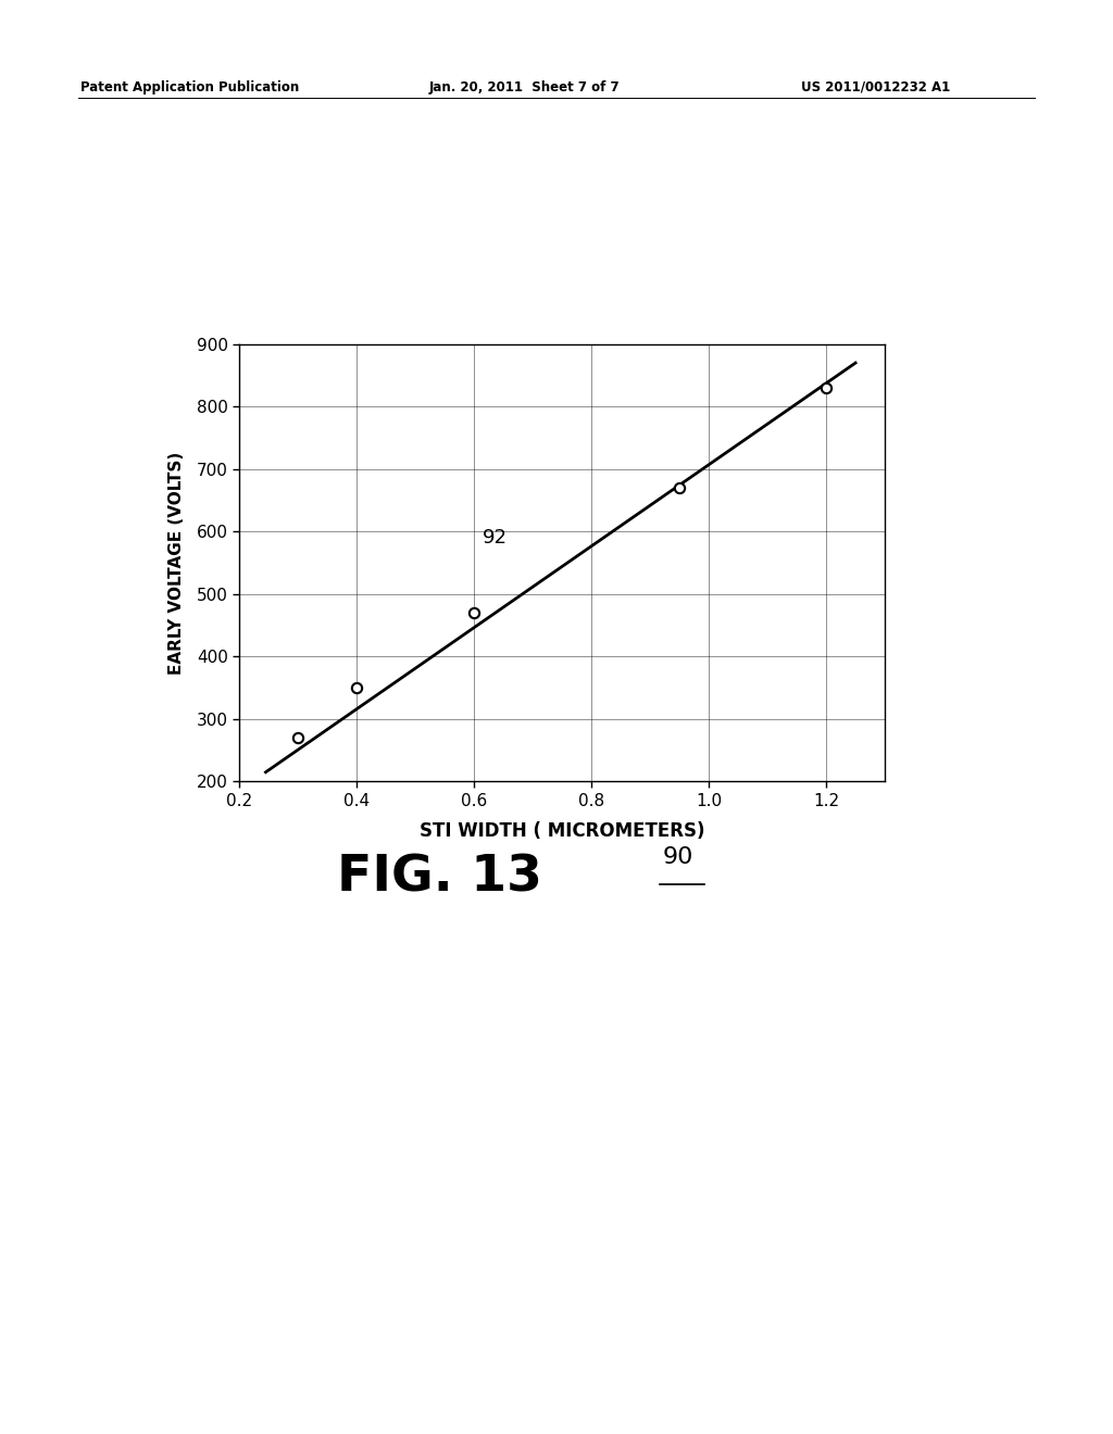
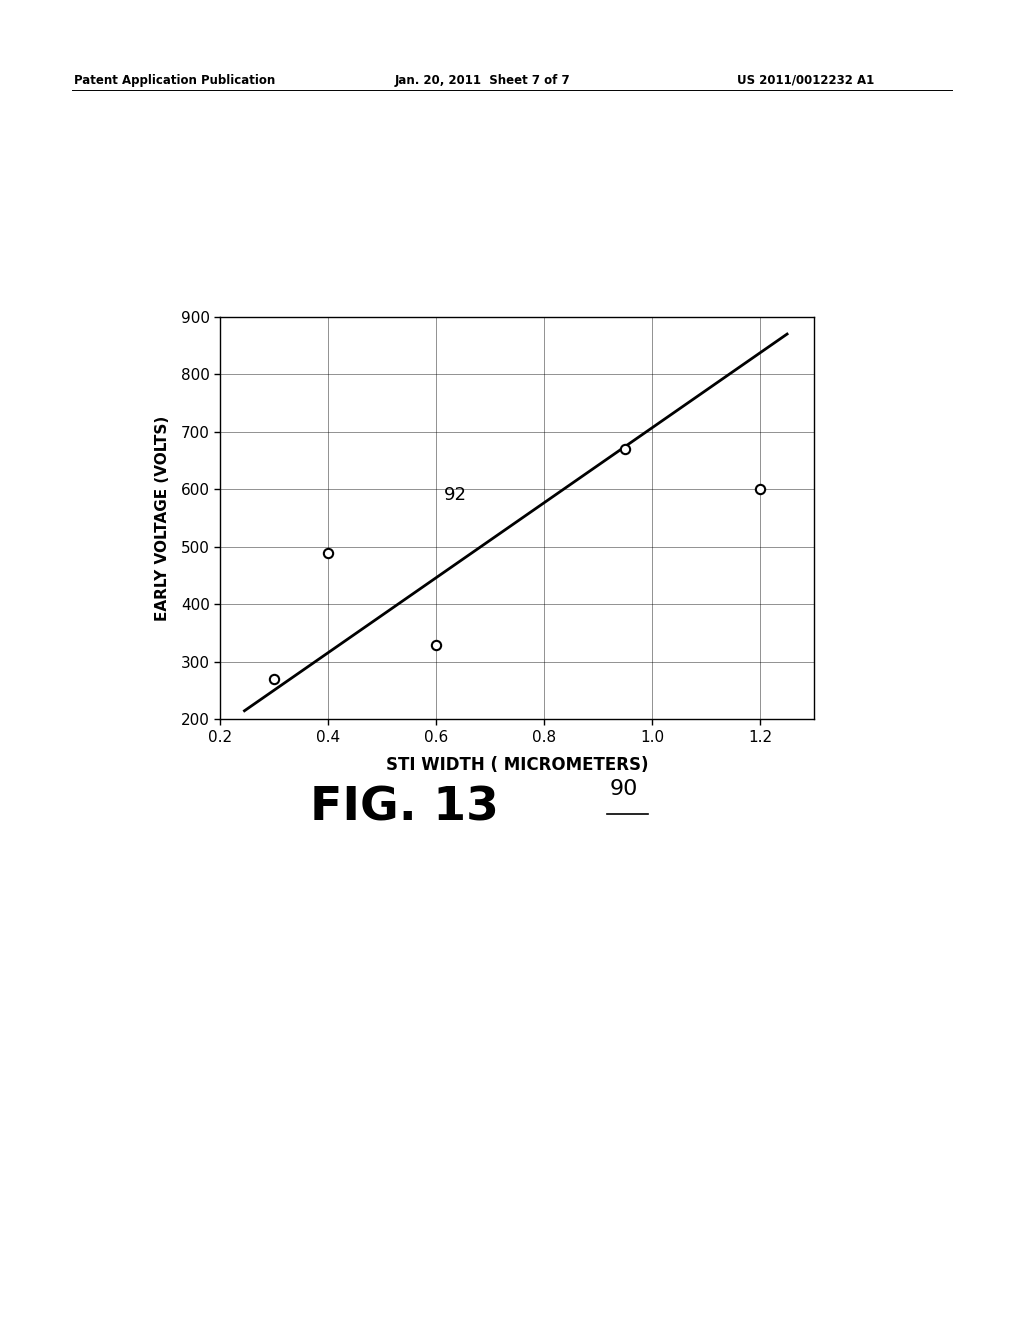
0.4: 350 -> 490
0.6: 470 -> 330
1.2: 830 -> 600
